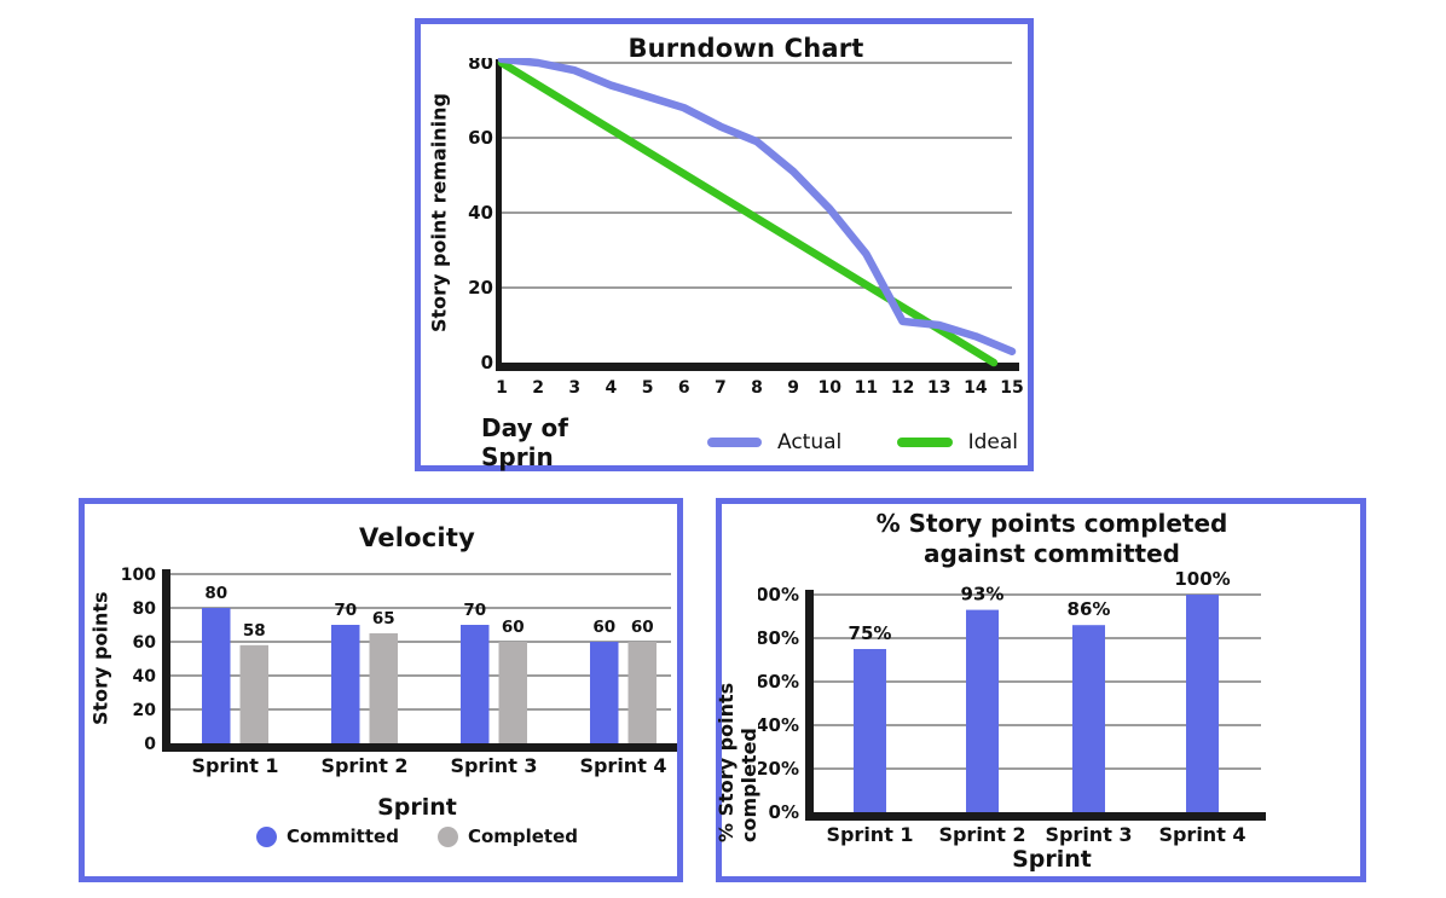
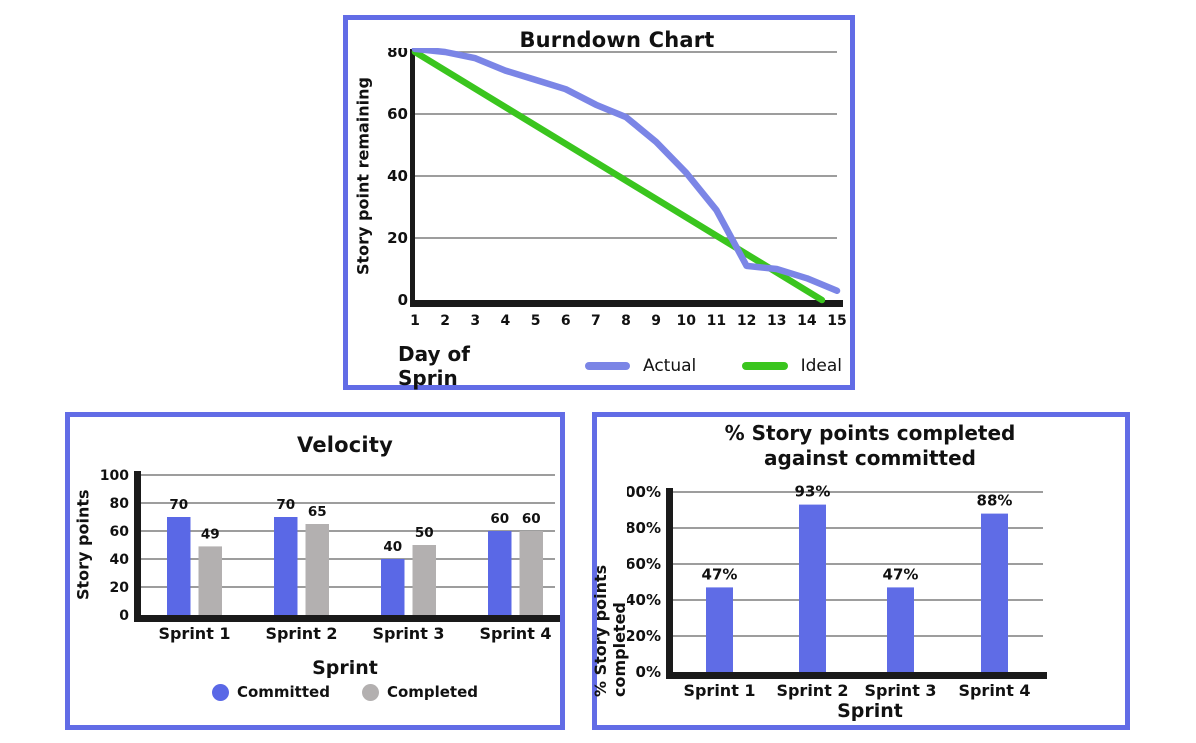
Velocity/Committed/Sprint 1: 80 -> 70
Velocity/Completed/Sprint 1: 58 -> 49
Velocity/Committed/Sprint 3: 70 -> 40
Velocity/Completed/Sprint 3: 60 -> 50
% Story points completed against committed/Sprint 1: 75% -> 47%
% Story points completed against committed/Sprint 3: 86% -> 47%
% Story points completed against committed/Sprint 4: 100% -> 88%
